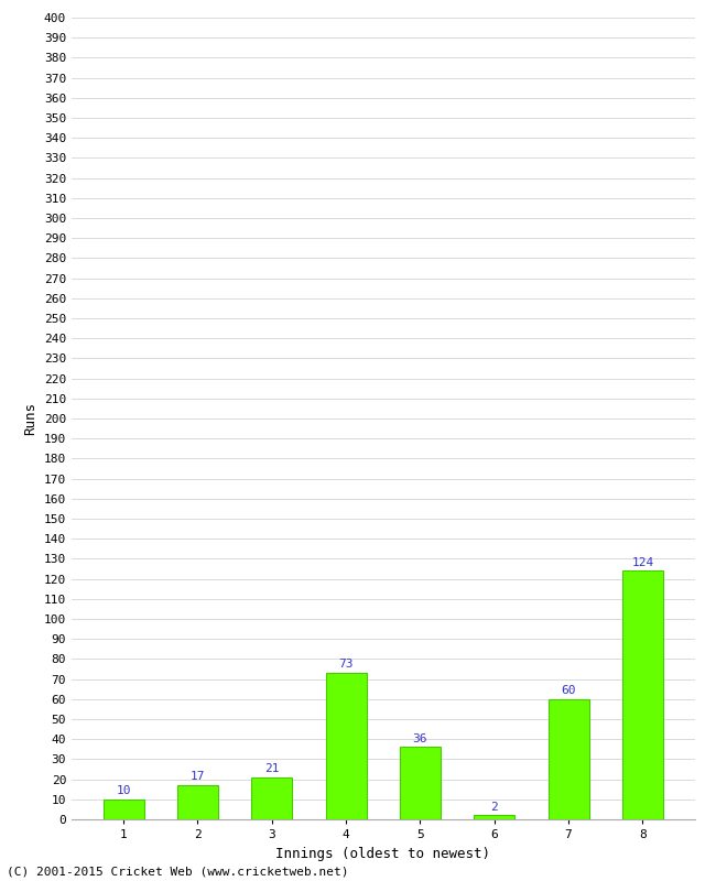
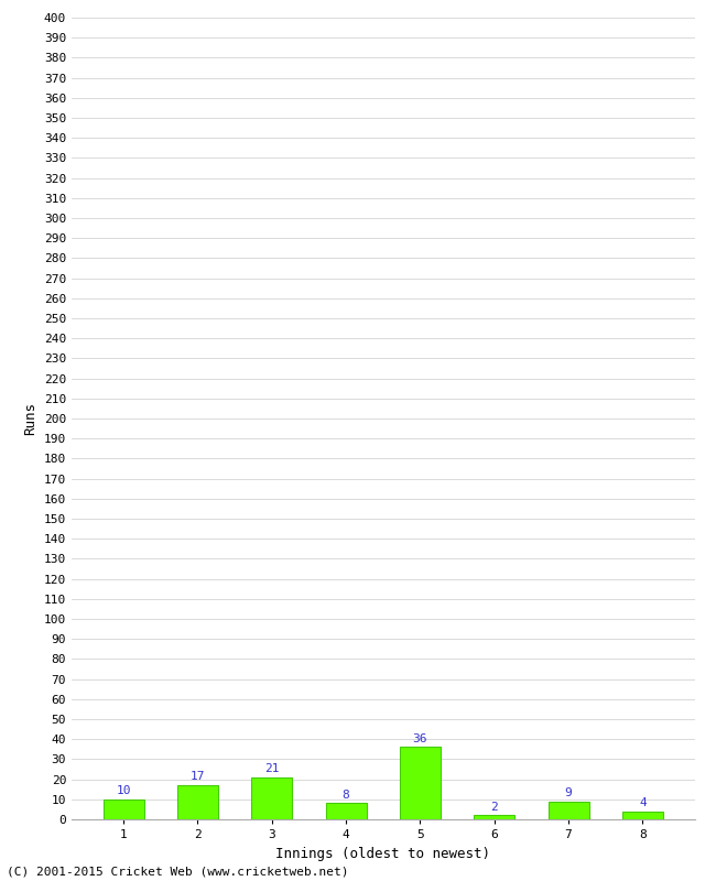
4: 73 -> 8
7: 60 -> 9
8: 124 -> 4
